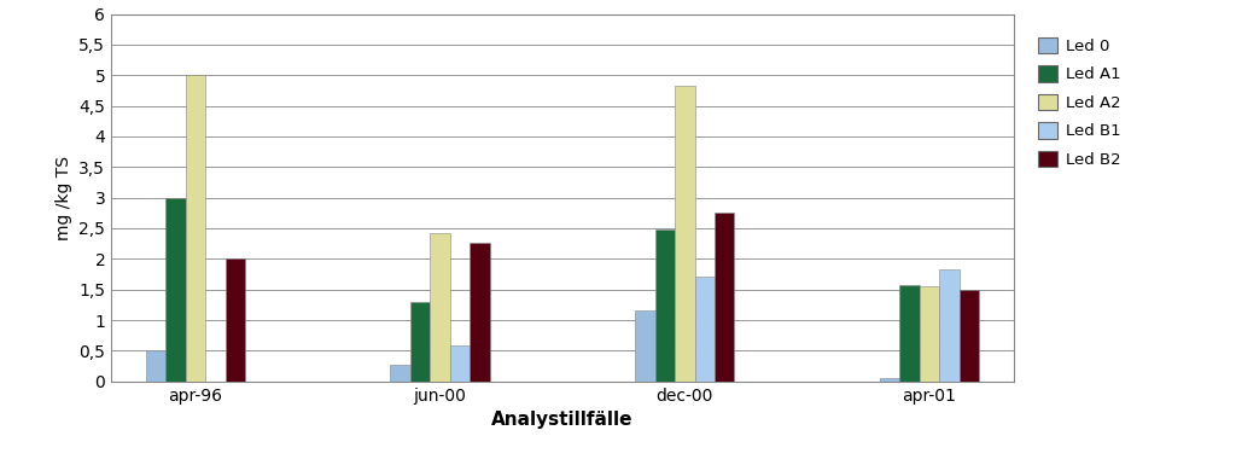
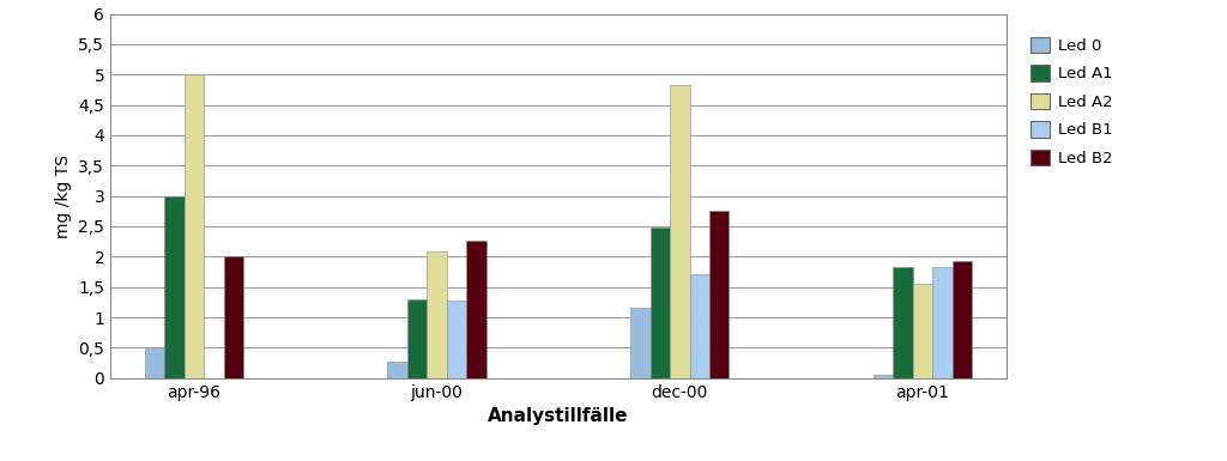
Led A2/jun-00: 2,42 -> 2,08
Led B1/jun-00: 0,58 -> 1,27
Led A1/apr-01: 1,58 -> 1,82
Led B2/apr-01: 1,50 -> 1,93
